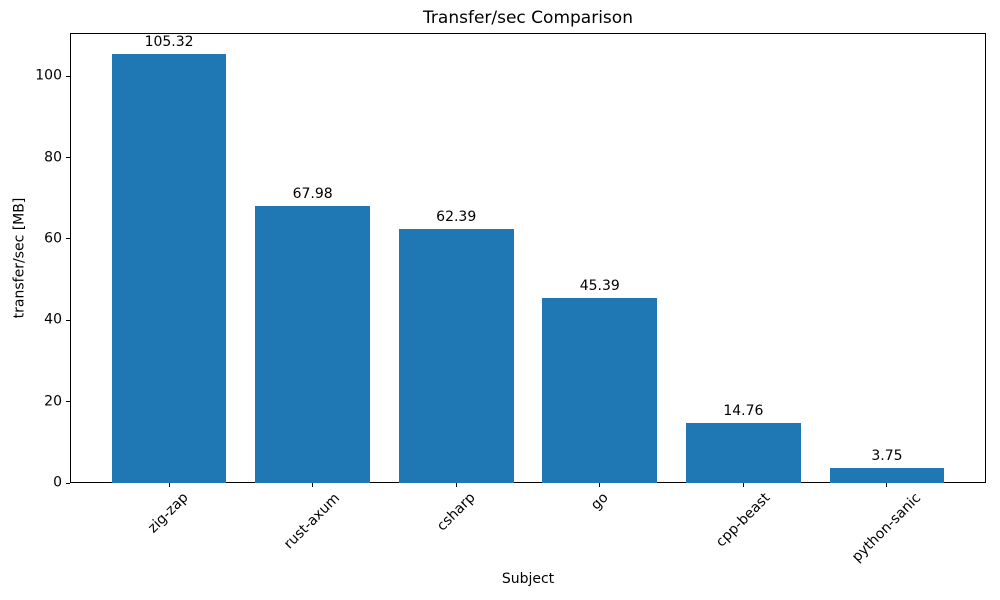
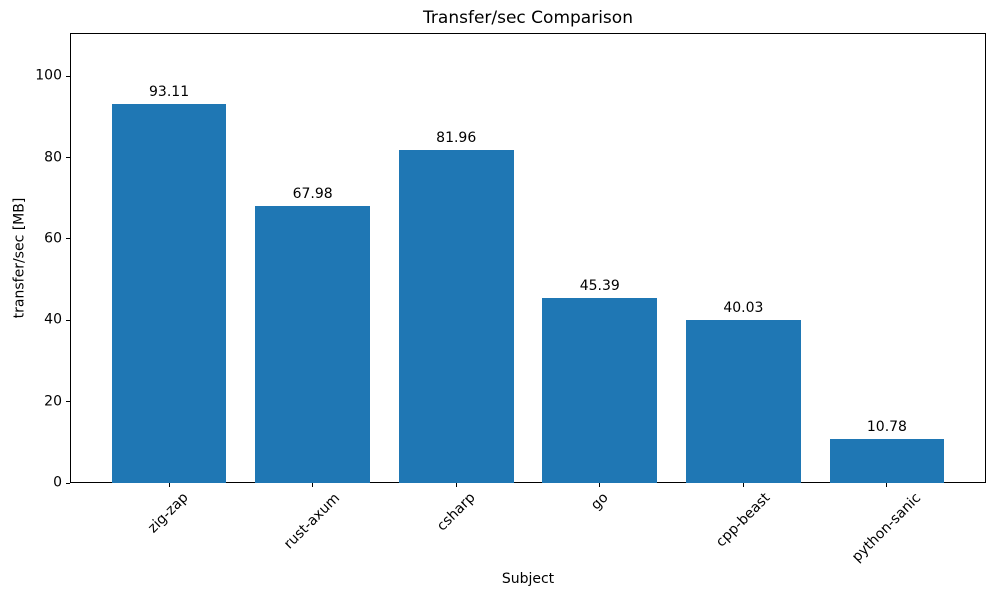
zig-zap: 105.32 -> 93.11
csharp: 62.39 -> 81.96
cpp-beast: 14.76 -> 40.03
python-sanic: 3.75 -> 10.78
